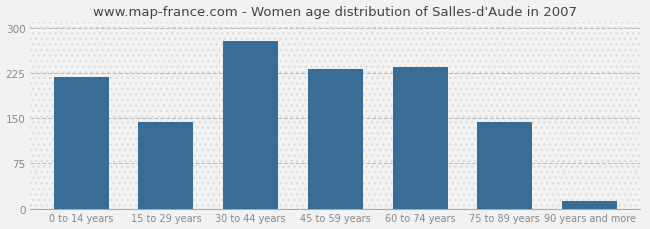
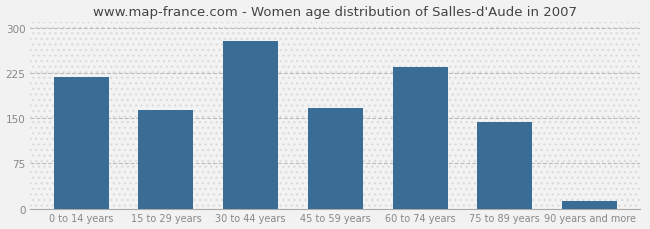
15 to 29 years: 143 -> 164
45 to 59 years: 232 -> 166
